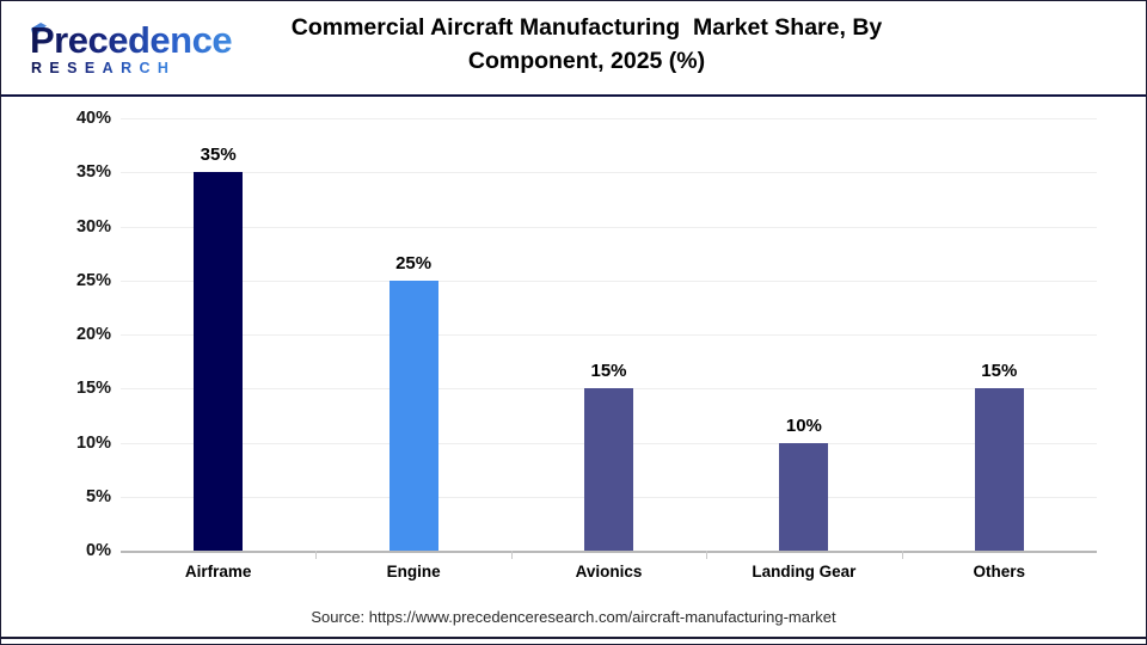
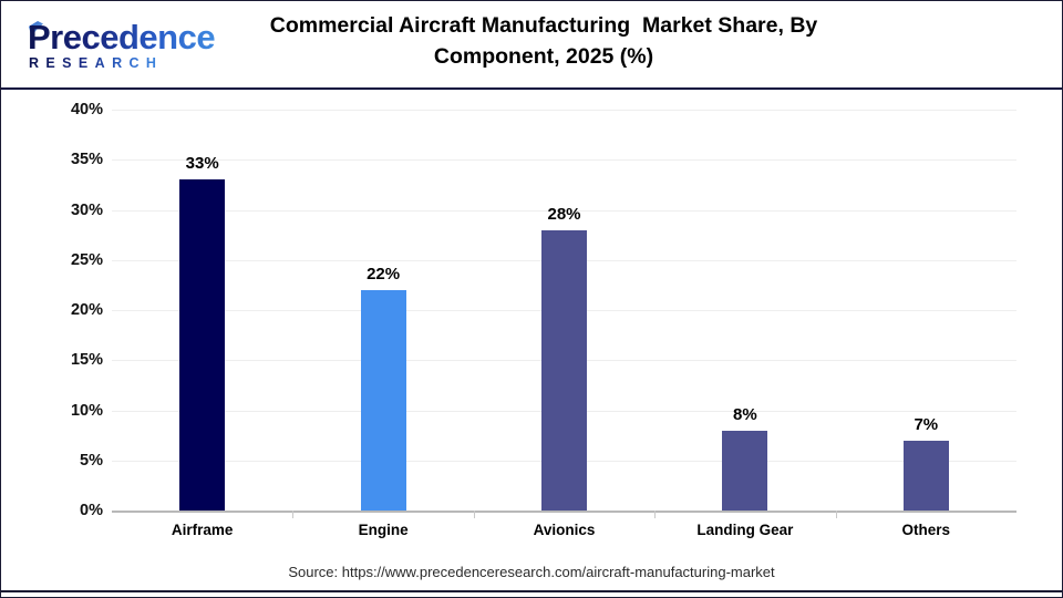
Airframe: 35% -> 33%
Engine: 25% -> 22%
Avionics: 15% -> 28%
Landing Gear: 10% -> 8%
Others: 15% -> 7%
